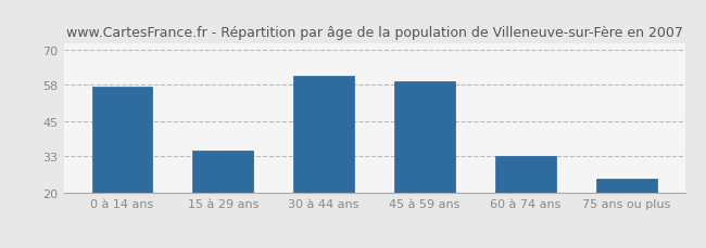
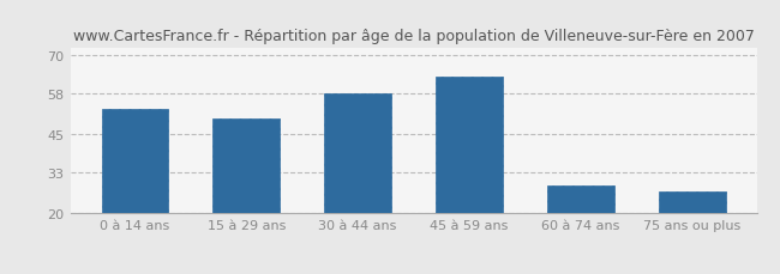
0 à 14 ans: 57 -> 53
15 à 29 ans: 35 -> 50
30 à 44 ans: 61 -> 58
45 à 59 ans: 59 -> 63
60 à 74 ans: 33 -> 29
75 ans ou plus: 25 -> 27
